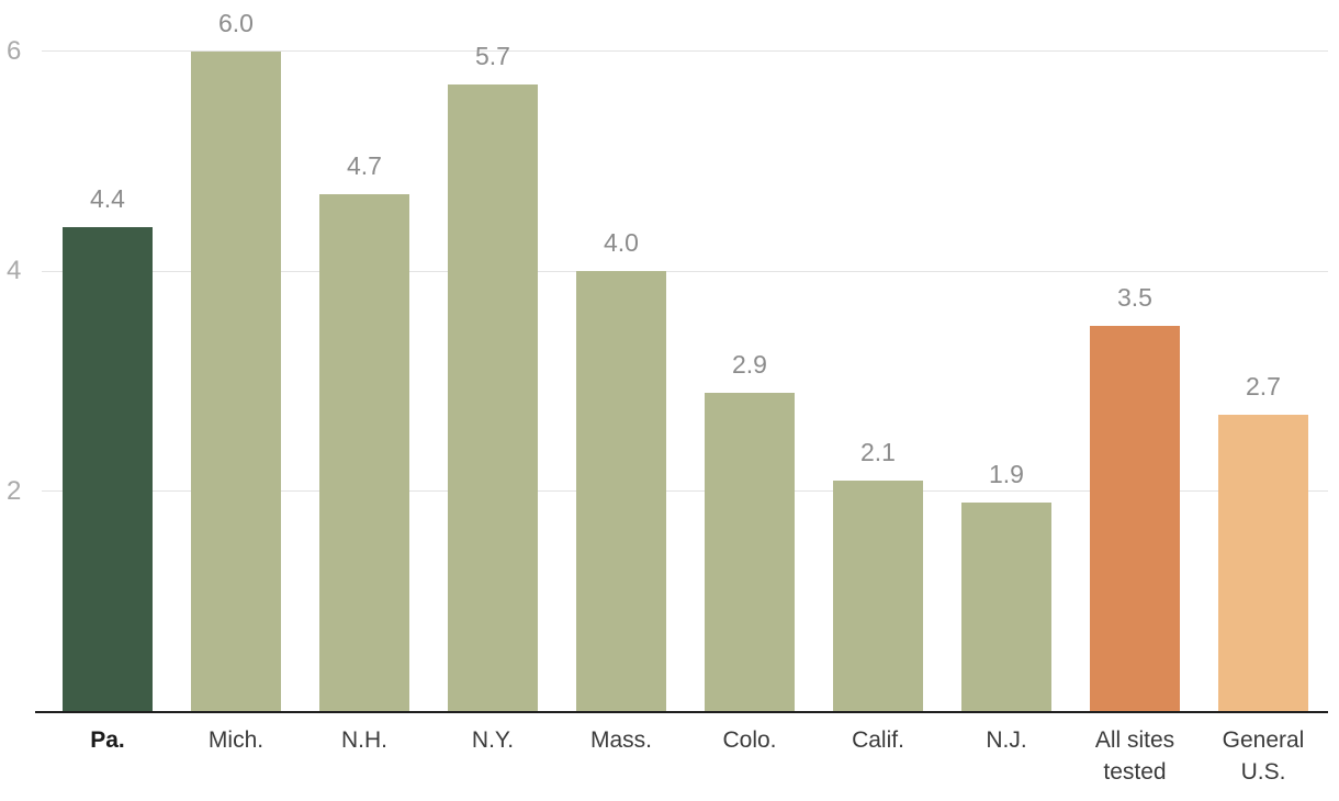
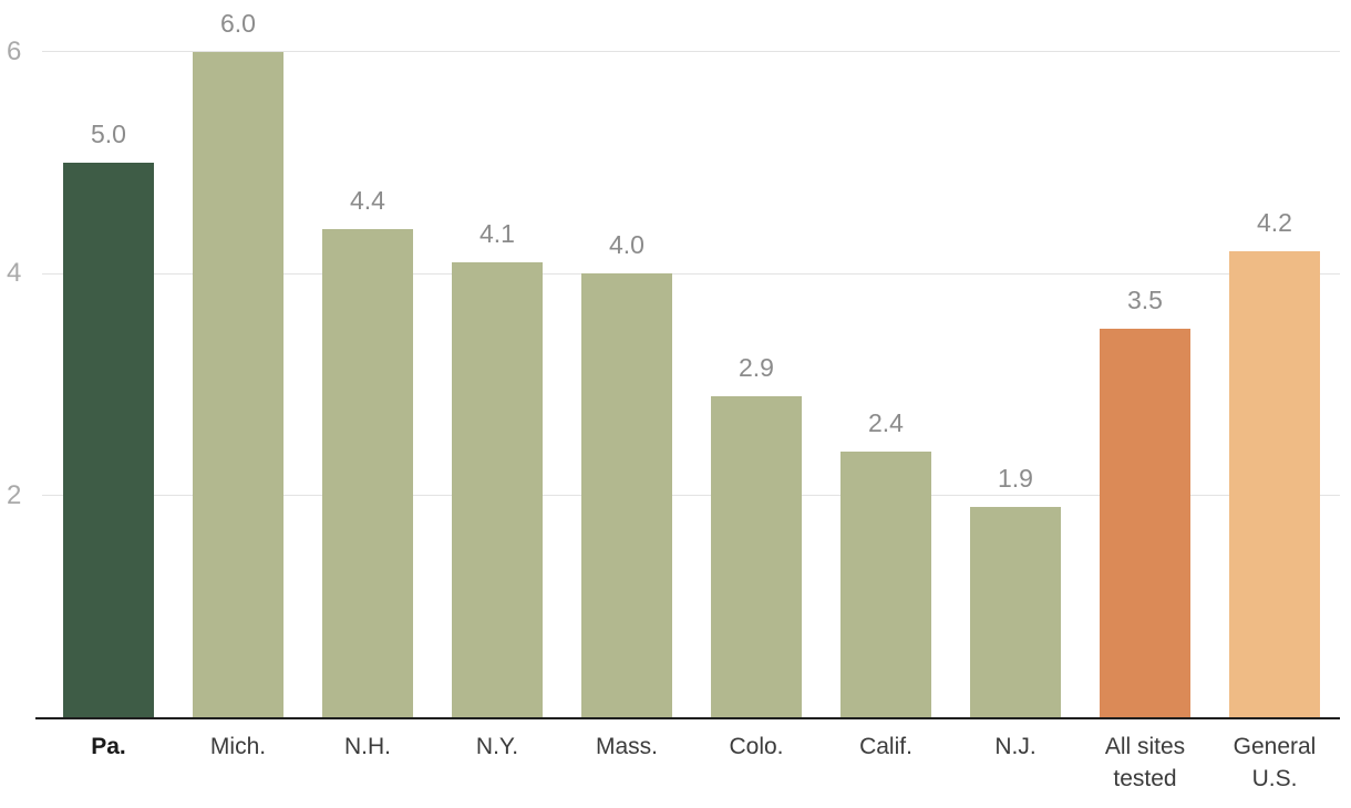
Pa.: 4.4 -> 5.0
N.H.: 4.7 -> 4.4
N.Y.: 5.7 -> 4.1
Calif.: 2.1 -> 2.4
General U.S.: 2.7 -> 4.2
